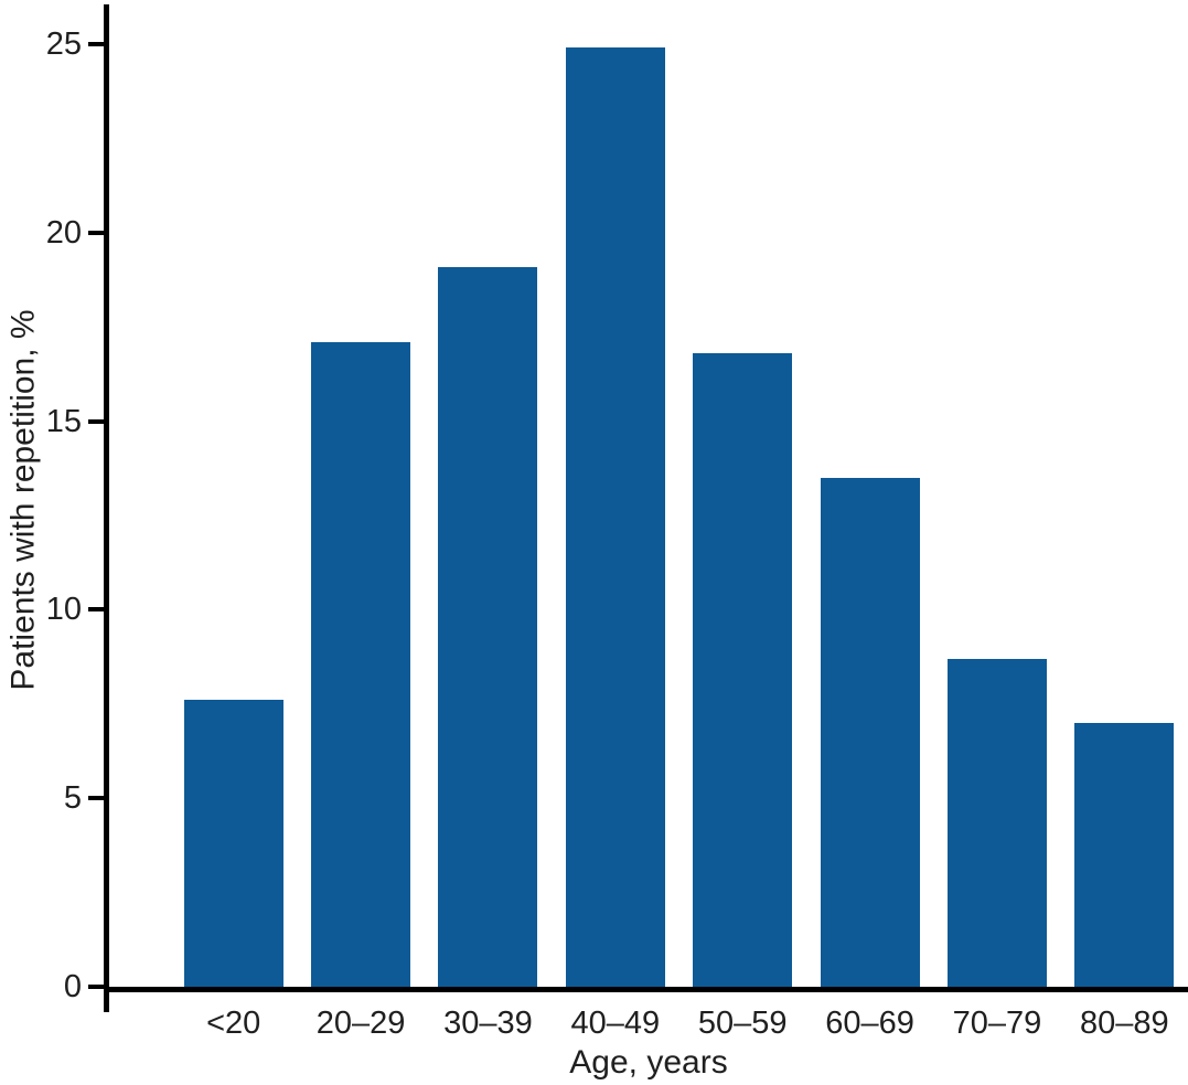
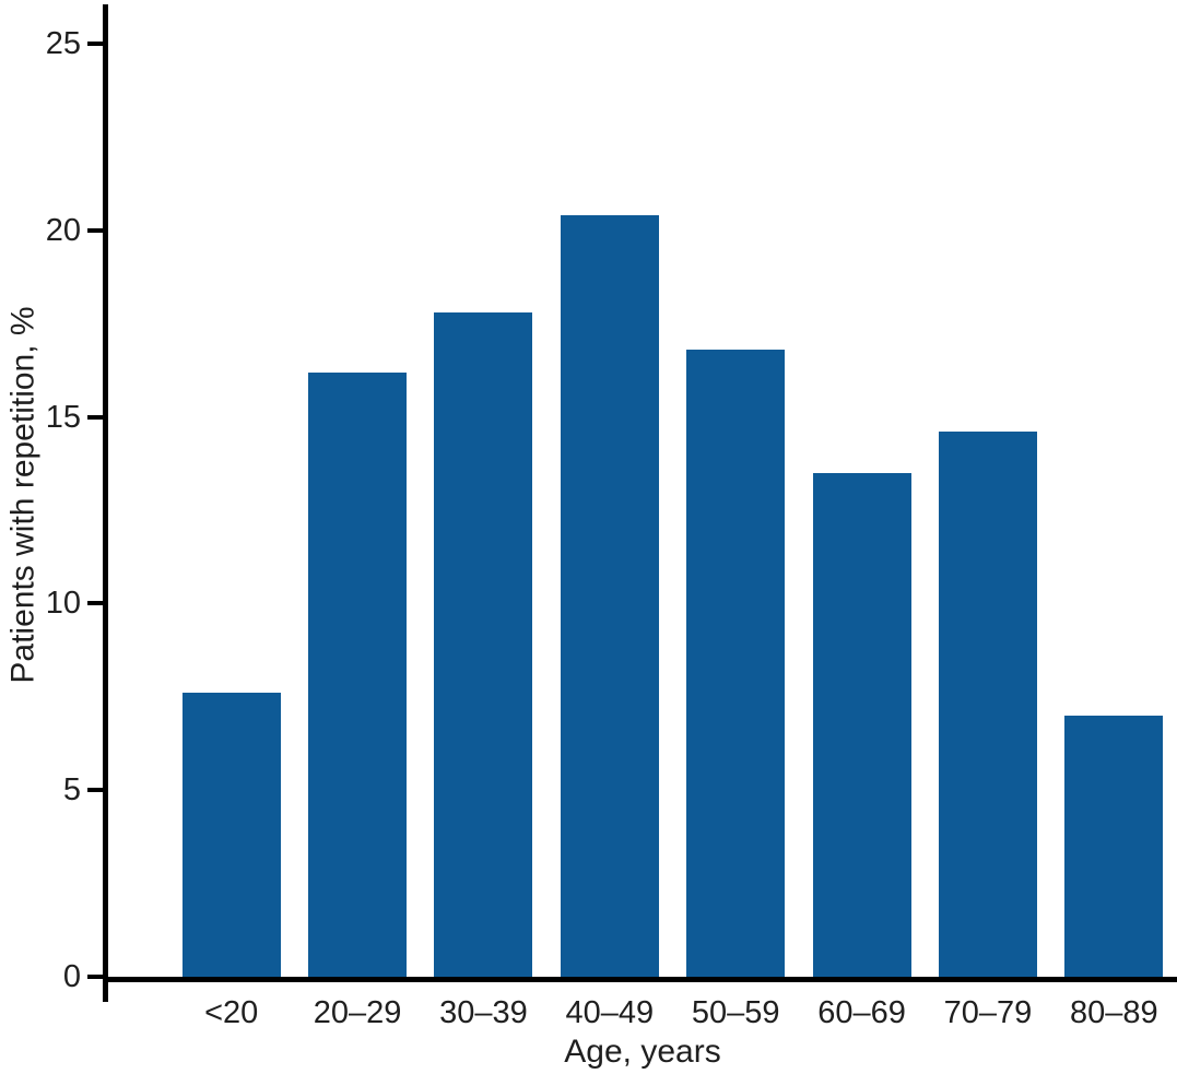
20–29: 17.1 -> 16.2
30–39: 19.1 -> 17.8
40–49: 24.9 -> 20.4
70–79: 8.7 -> 14.6
